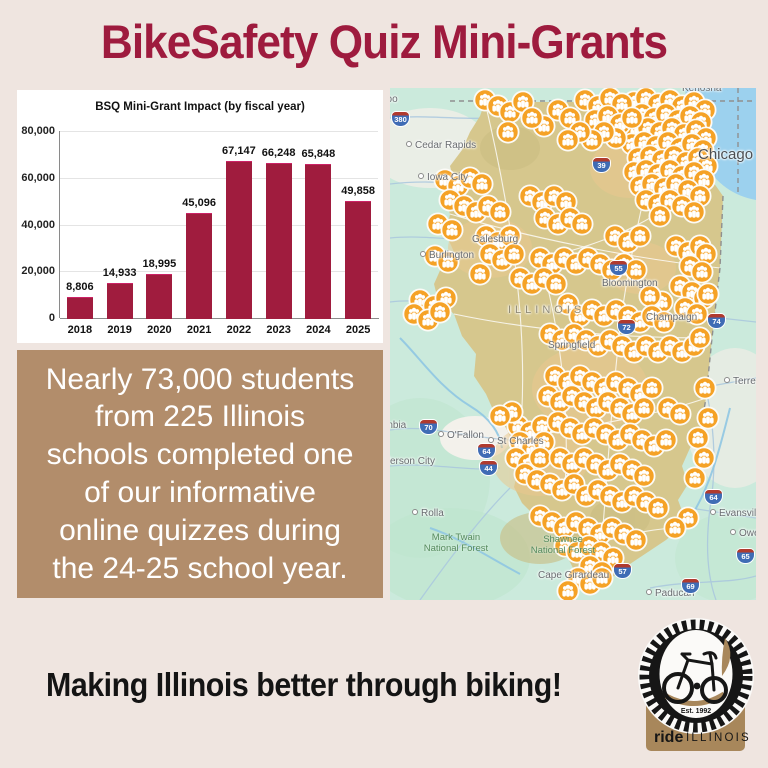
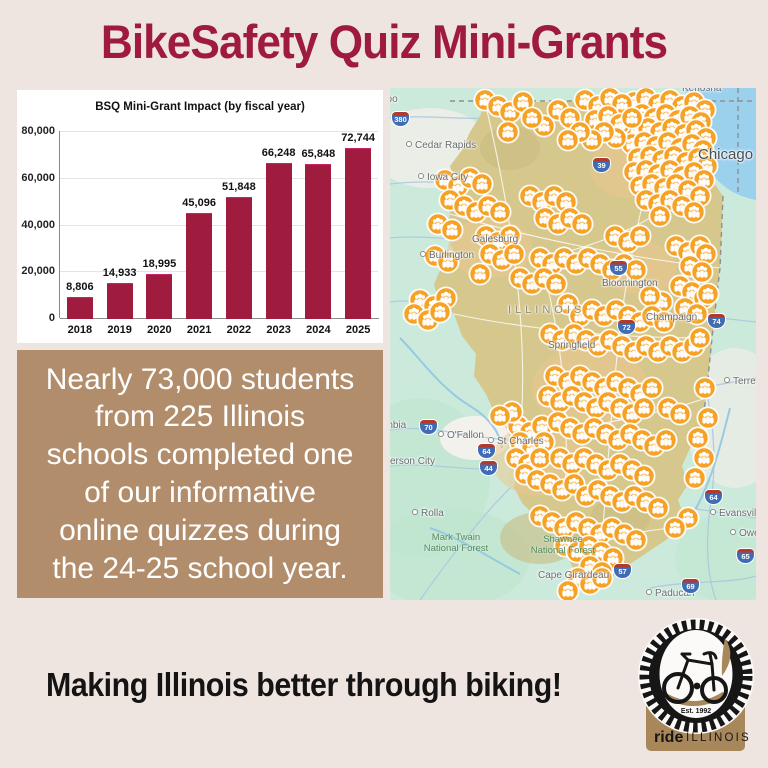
2022: 67,147 -> 51,848
2025: 49,858 -> 72,744
